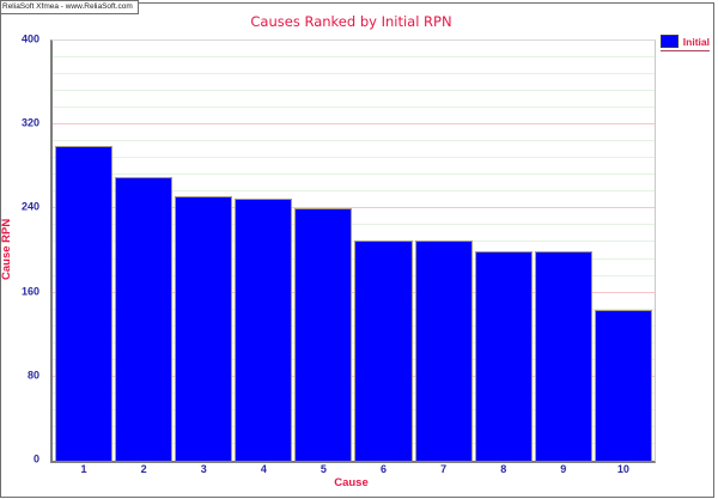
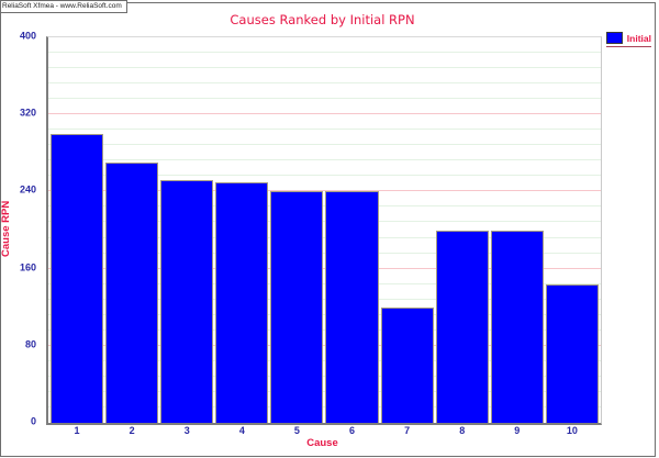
6: 210 -> 240
7: 210 -> 120
